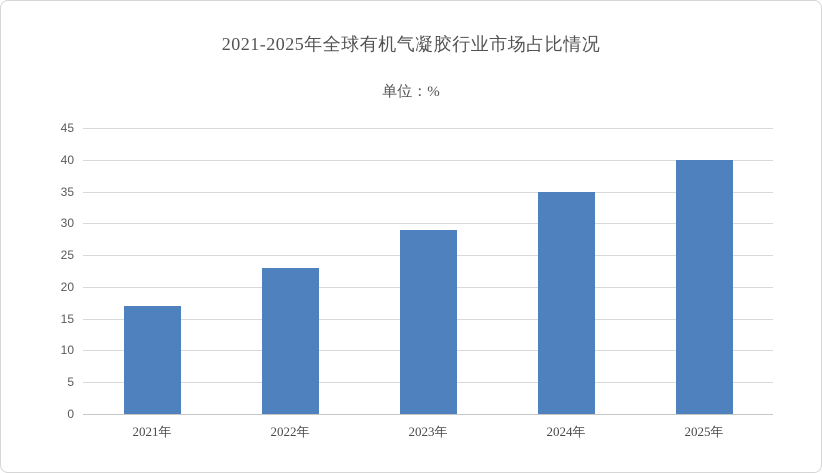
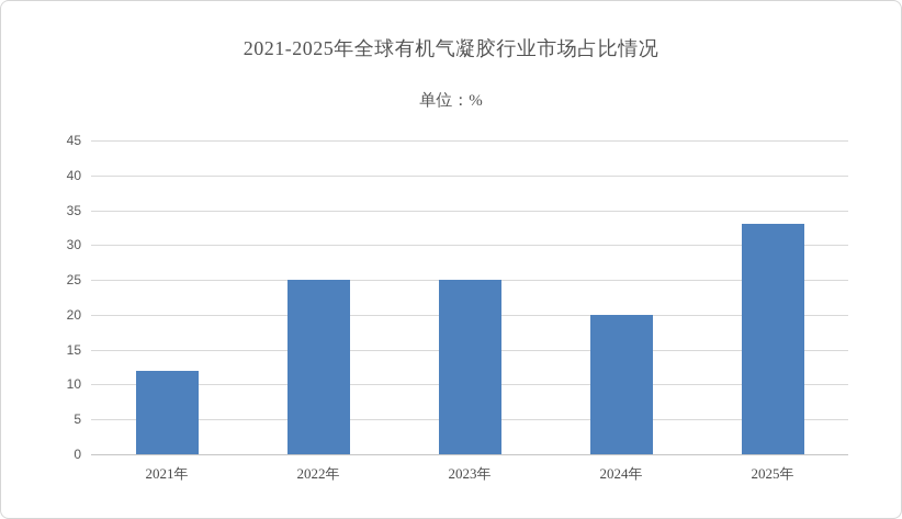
2021年: 17 -> 12
2022年: 23 -> 25
2023年: 29 -> 25
2024年: 35 -> 20
2025年: 40 -> 33
